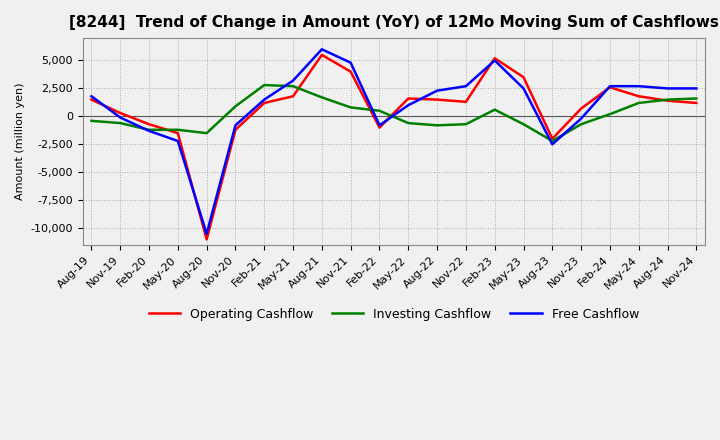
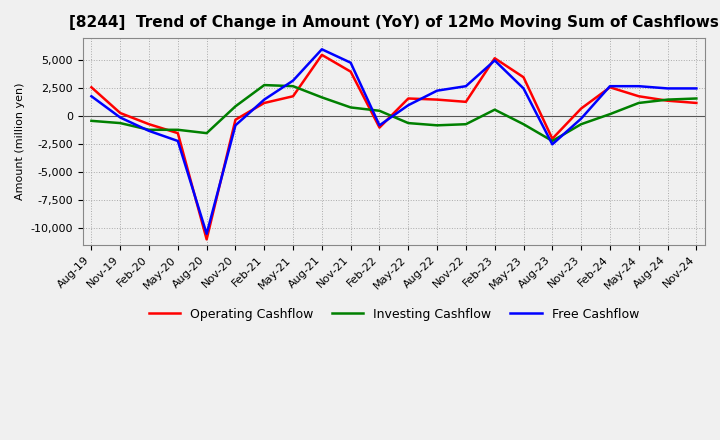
Operating Cashflow/Aug-19: 1,500 -> 2,600
Operating Cashflow/Nov-20: -1,200 -> -300
